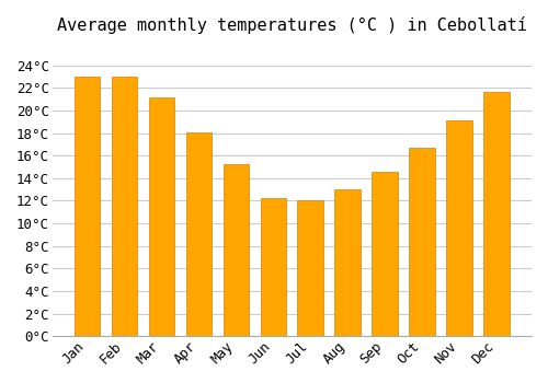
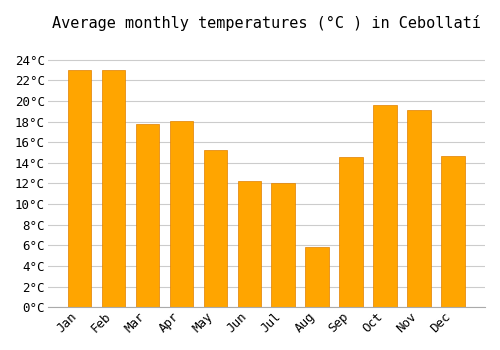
Mar: 21.2°C -> 17.8°C
Aug: 13.0°C -> 5.8°C
Oct: 16.7°C -> 19.6°C
Dec: 21.6°C -> 14.7°C
